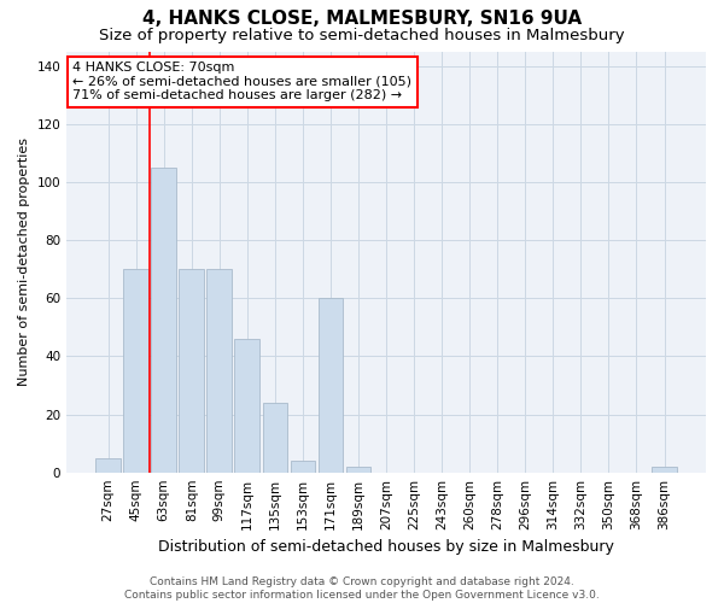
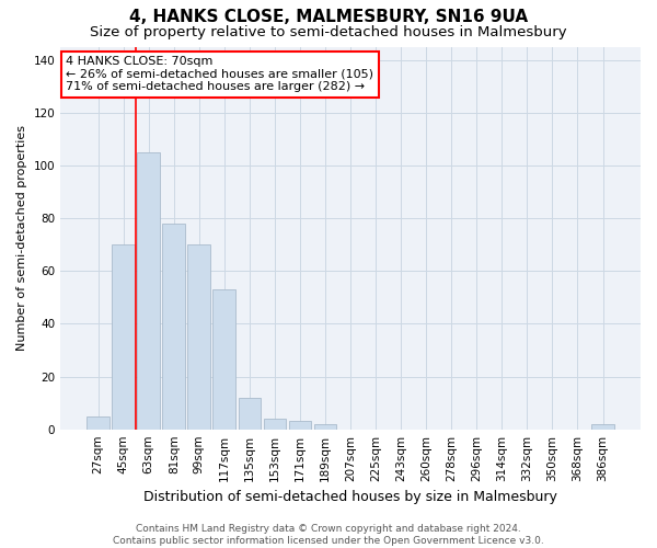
81sqm: 70 -> 78
117sqm: 46 -> 53
135sqm: 24 -> 12
171sqm: 60 -> 3
